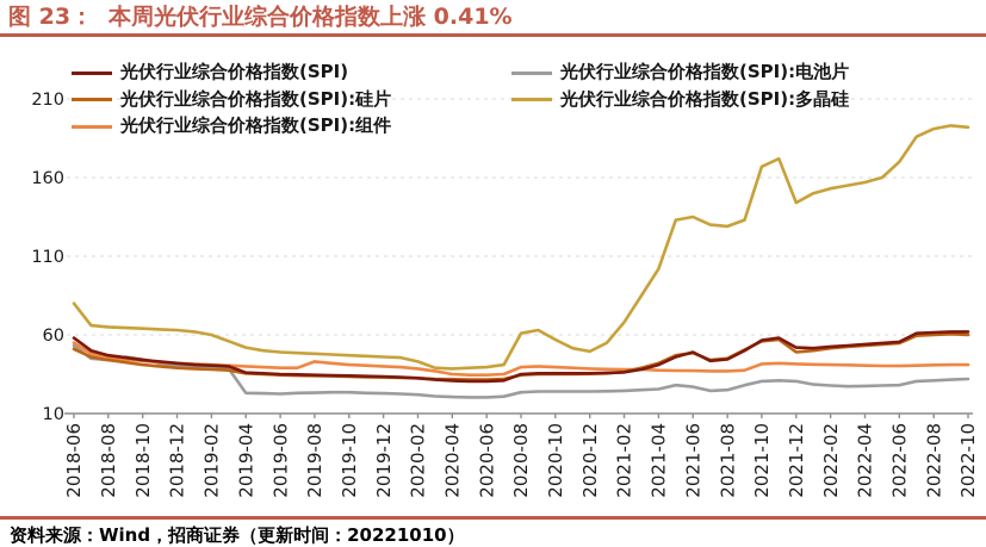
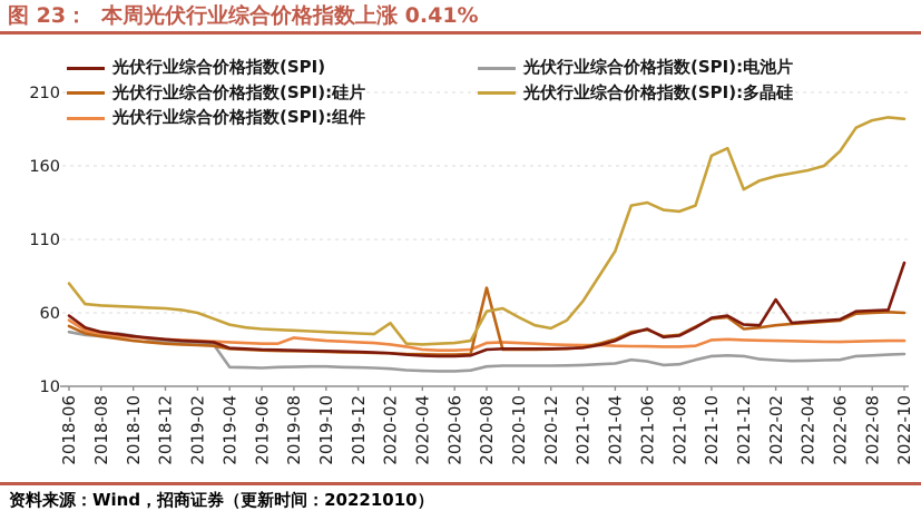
光伏行业综合价格指数(SPI):电池片/2018-06: 53 -> 47
光伏行业综合价格指数(SPI):多晶硅/2020-02: 43 -> 53
光伏行业综合价格指数(SPI):硅片/2020-08: 34 -> 77
光伏行业综合价格指数(SPI)/2022-02: 52 -> 69
光伏行业综合价格指数(SPI)/2022-10: 62 -> 94
